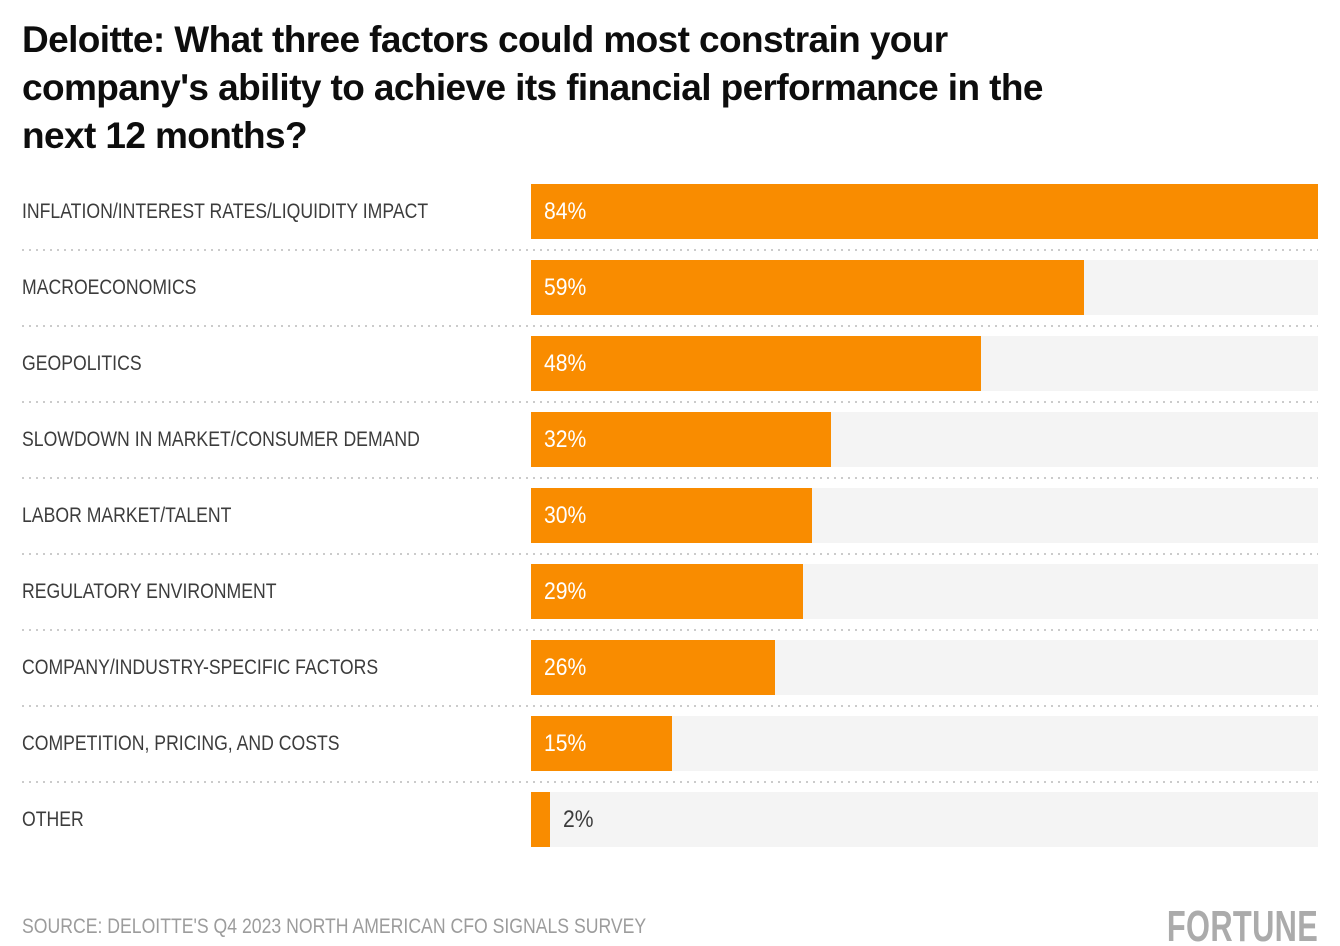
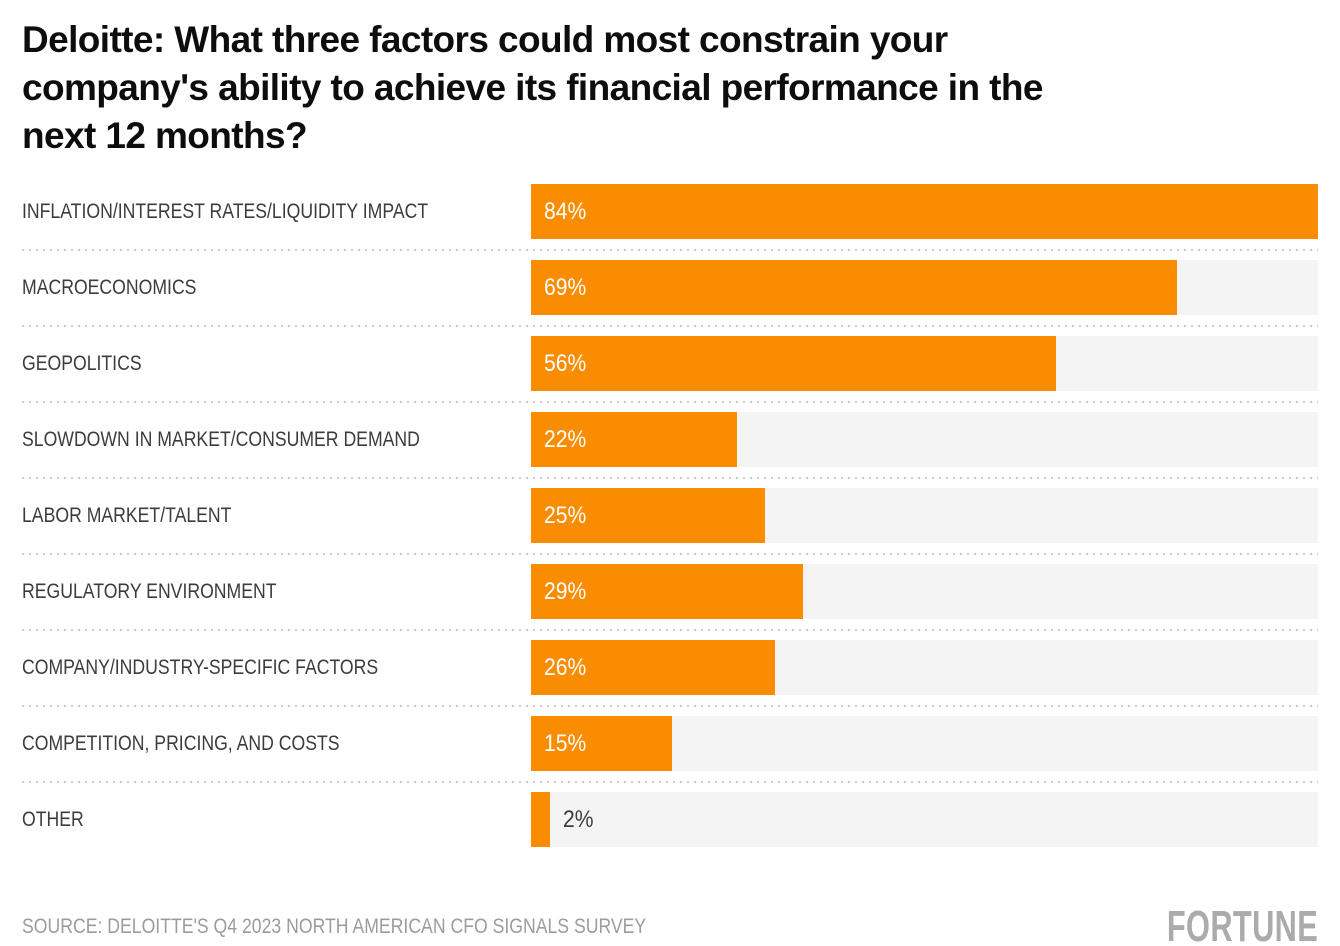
MACROECONOMICS: 59% -> 69%
GEOPOLITICS: 48% -> 56%
SLOWDOWN IN MARKET/CONSUMER DEMAND: 32% -> 22%
LABOR MARKET/TALENT: 30% -> 25%
